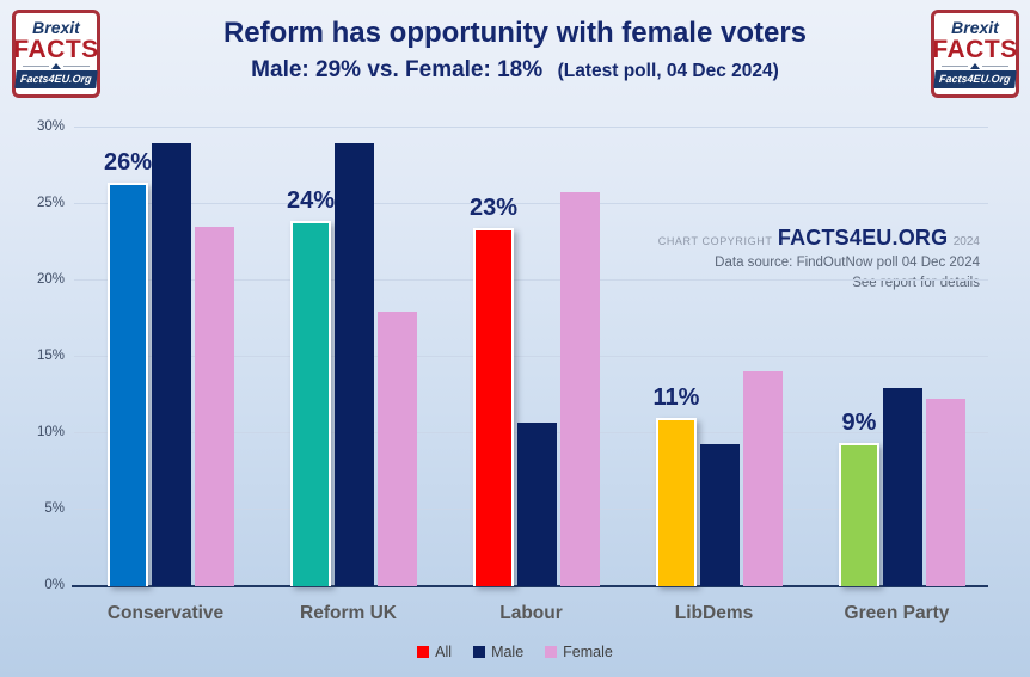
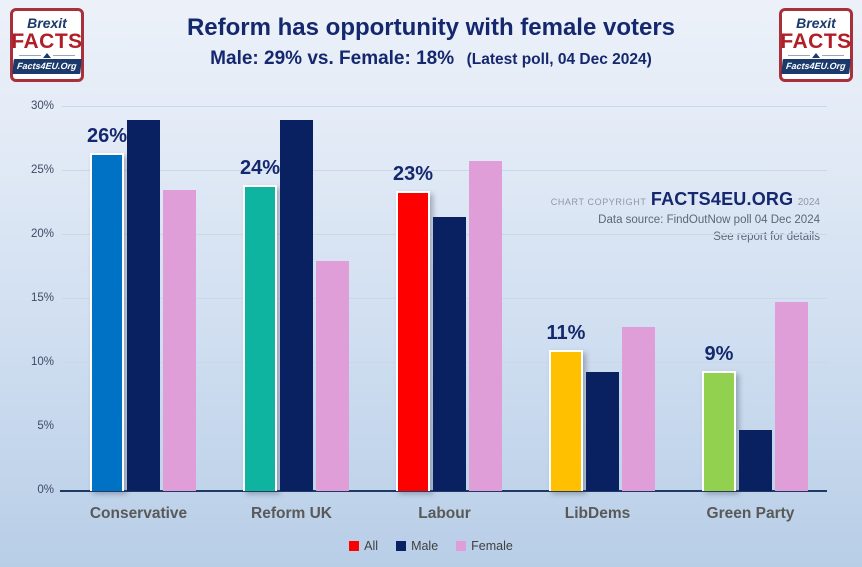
Male/Labour: 10.7% -> 21.4%
Female/LibDems: 14.1% -> 12.8%
Male/Green Party: 13.0% -> 4.8%
Female/Green Party: 12.3% -> 14.8%
